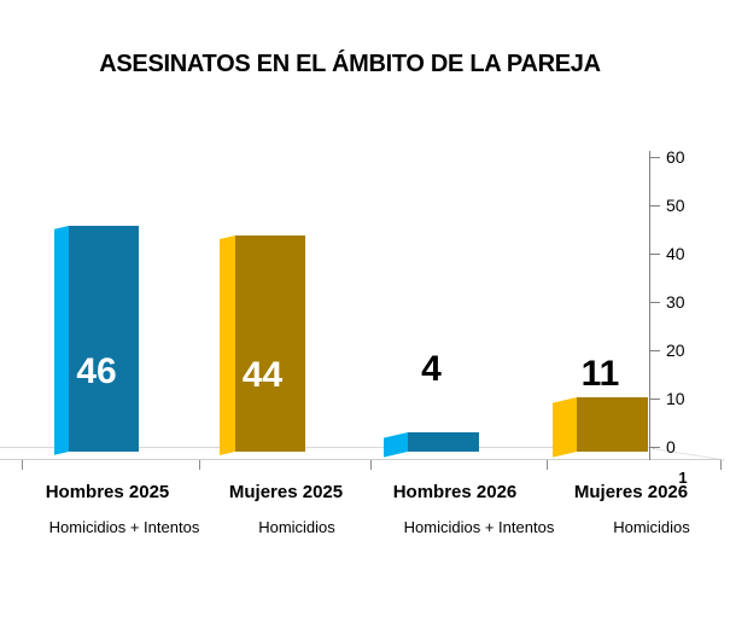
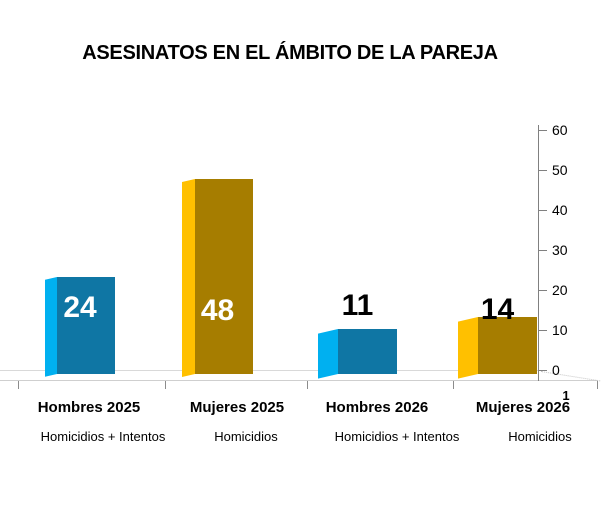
Hombres 2025: 46 -> 24
Mujeres 2025: 44 -> 48
Hombres 2026: 4 -> 11
Mujeres 2026: 11 -> 14
